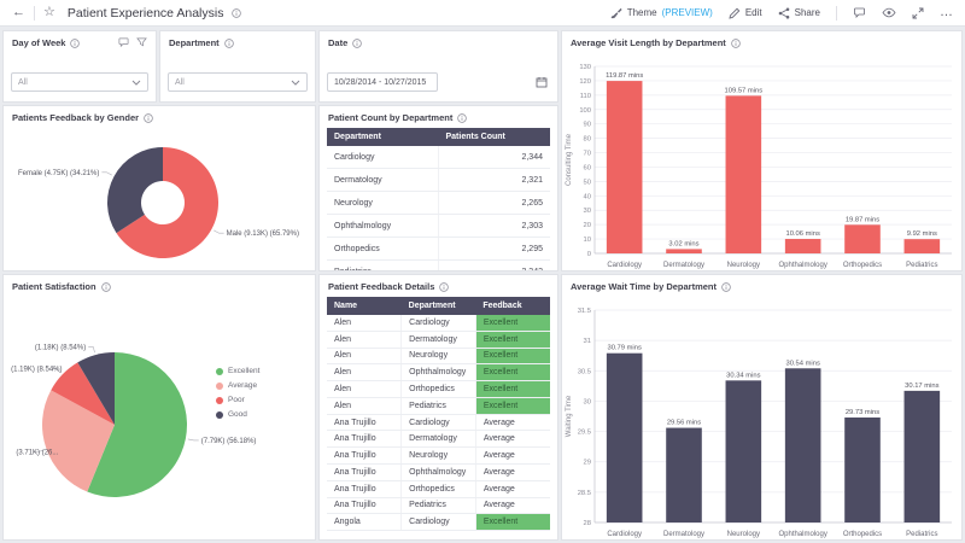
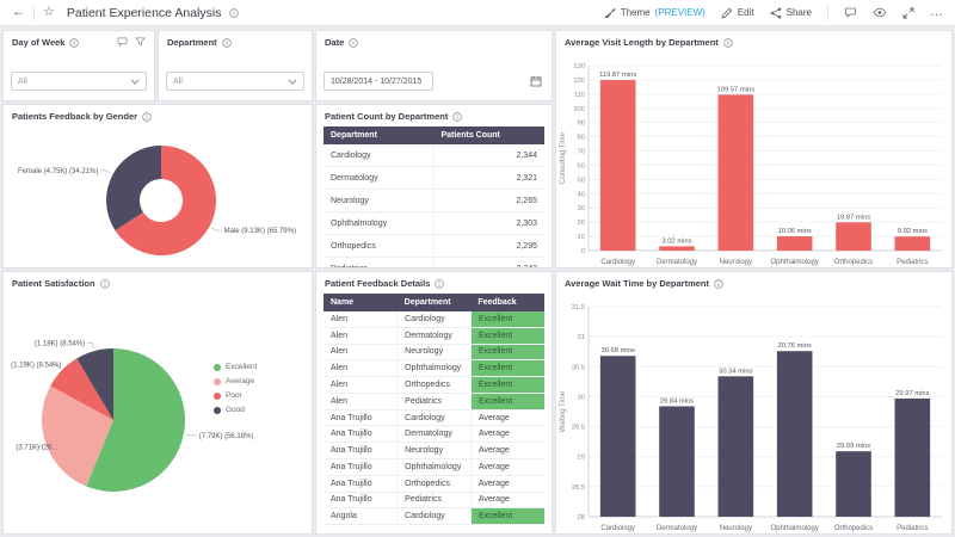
Average Wait Time by Department/Cardiology: 30.79 -> 30.68
Average Wait Time by Department/Dermatology: 29.56 -> 29.84
Average Wait Time by Department/Ophthalmology: 30.54 -> 30.76
Average Wait Time by Department/Orthopedics: 29.73 -> 29.09
Average Wait Time by Department/Pediatrics: 30.17 -> 29.97
